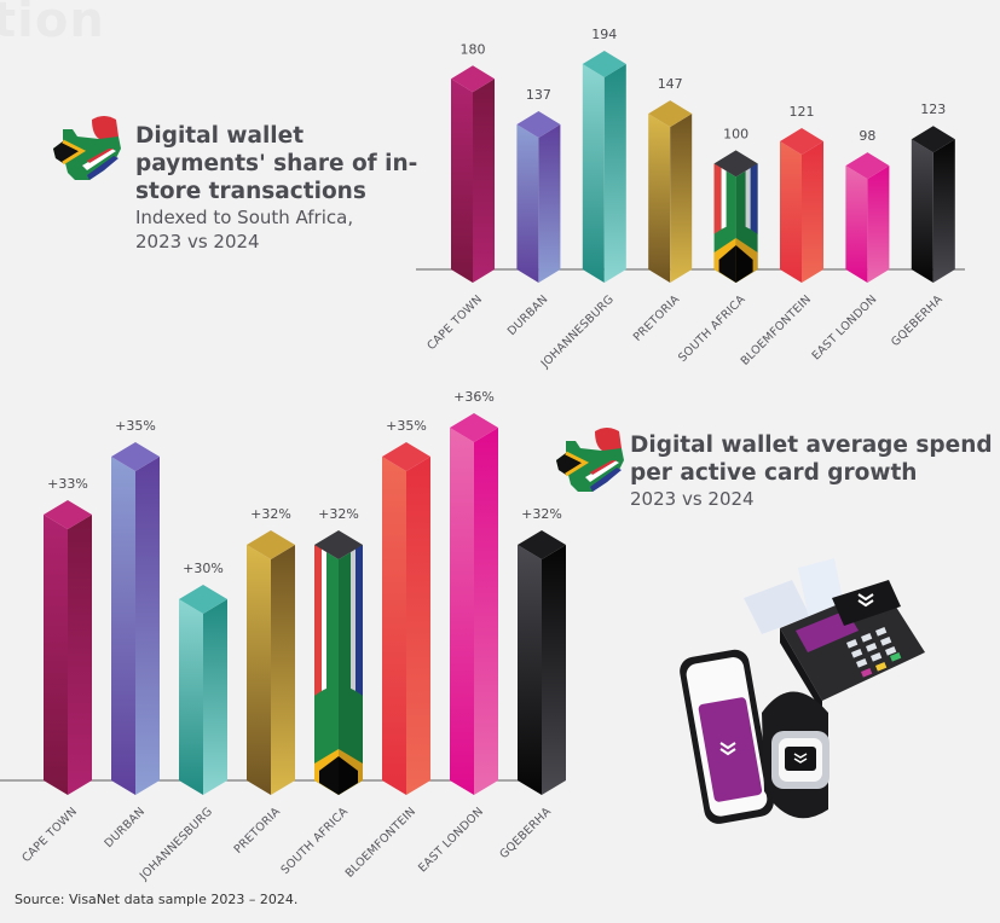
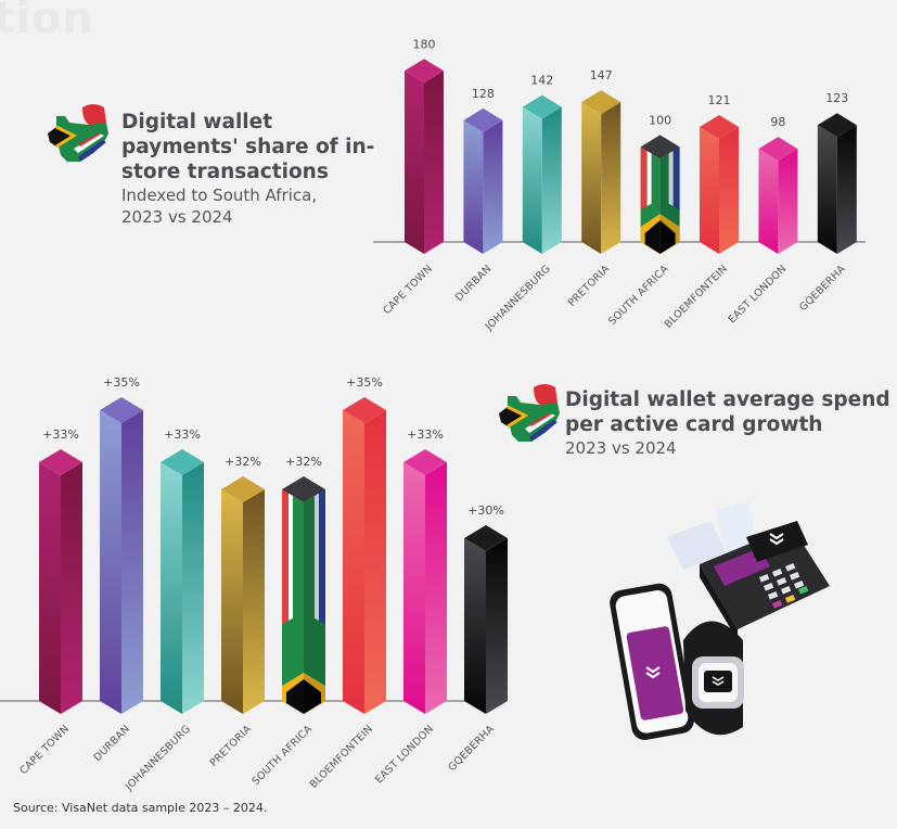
Digital wallet payments' share of in-store transactions/DURBAN: 137 -> 128
Digital wallet payments' share of in-store transactions/JOHANNESBURG: 194 -> 142
Digital wallet average spend per active card growth/JOHANNESBURG: +30% -> +33%
Digital wallet average spend per active card growth/EAST LONDON: +36% -> +33%
Digital wallet average spend per active card growth/GQEBERHA: +32% -> +30%
